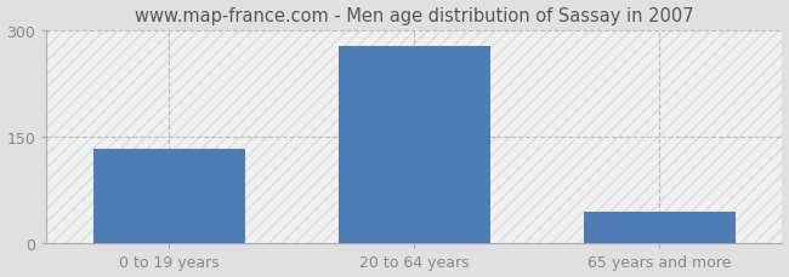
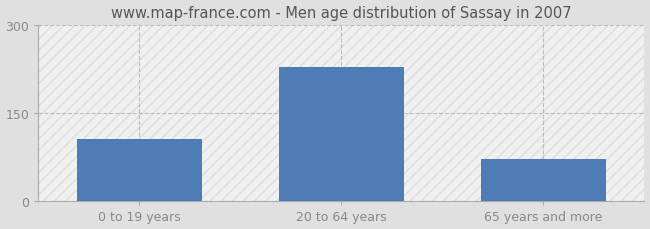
0 to 19 years: 133 -> 106
20 to 64 years: 278 -> 228
65 years and more: 45 -> 72
